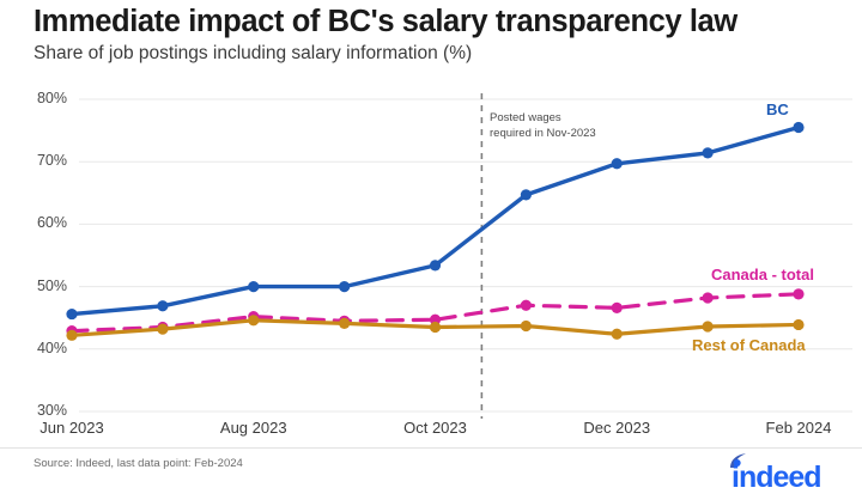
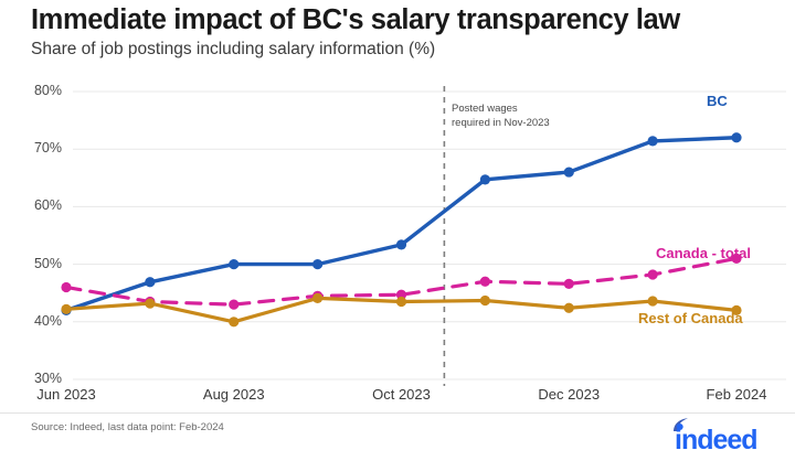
BC/Jun 2023: 46% -> 42%
Canada - total/Jun 2023: 43% -> 46%
Canada - total/Aug 2023: 45% -> 43%
Rest of Canada/Aug 2023: 45% -> 40%
BC/Dec 2023: 70% -> 66%
BC/Feb 2024: 76% -> 72%
Canada - total/Feb 2024: 49% -> 51%
Rest of Canada/Feb 2024: 44% -> 42%
